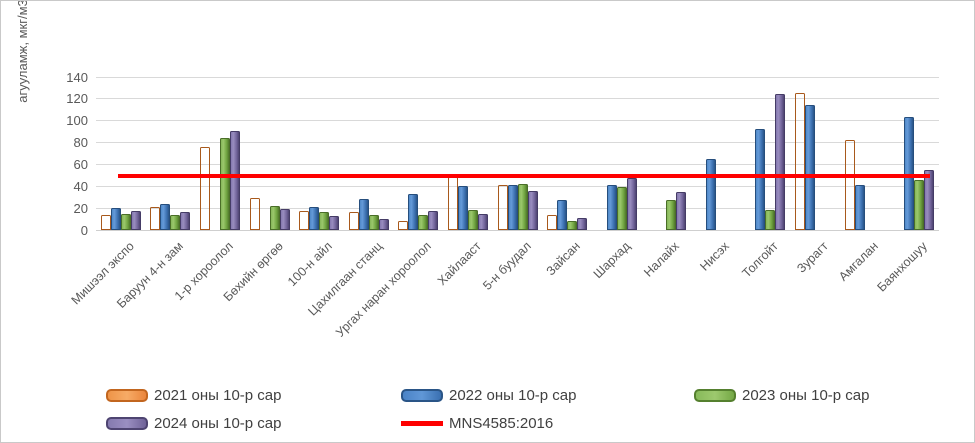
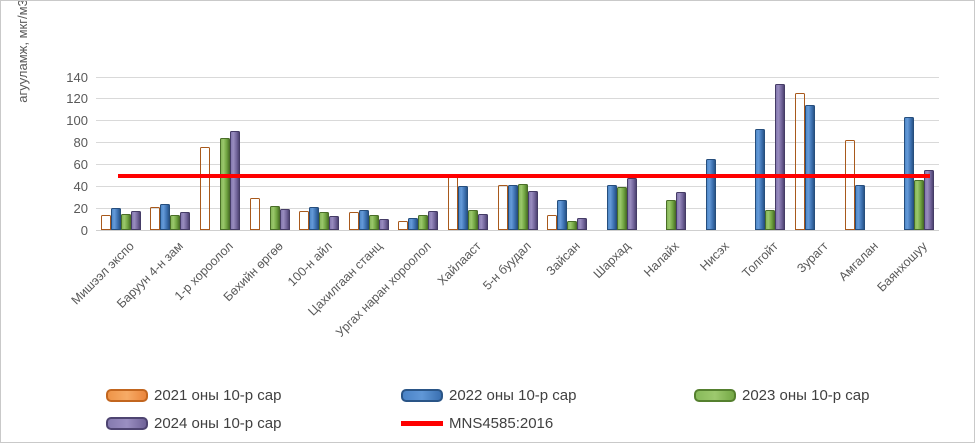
2022 оны 10-р сар/Цахилгаан станц: 28 -> 18
2022 оны 10-р сар/Ургах наран хороолол: 33 -> 11
2024 оны 10-р сар/Толгойт: 124 -> 133
